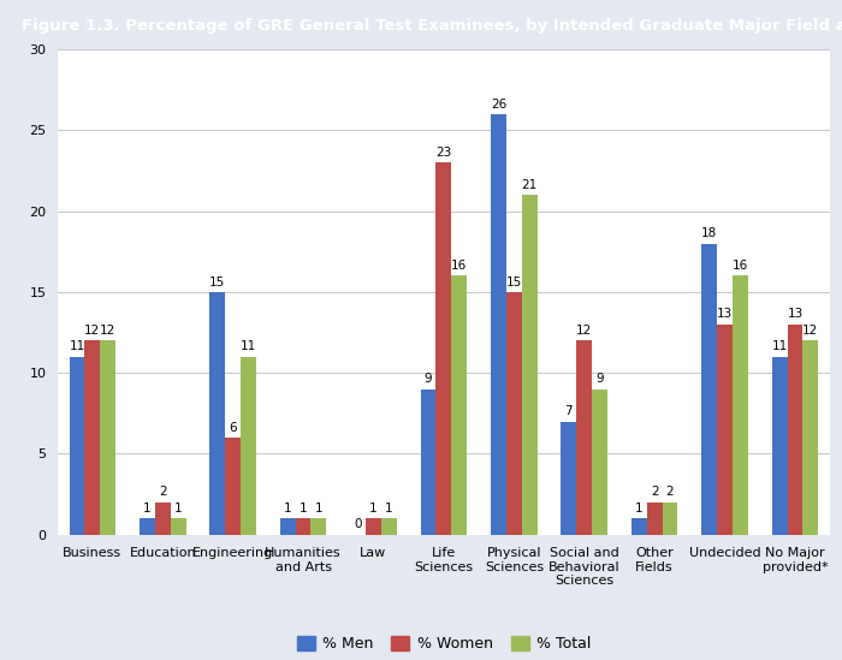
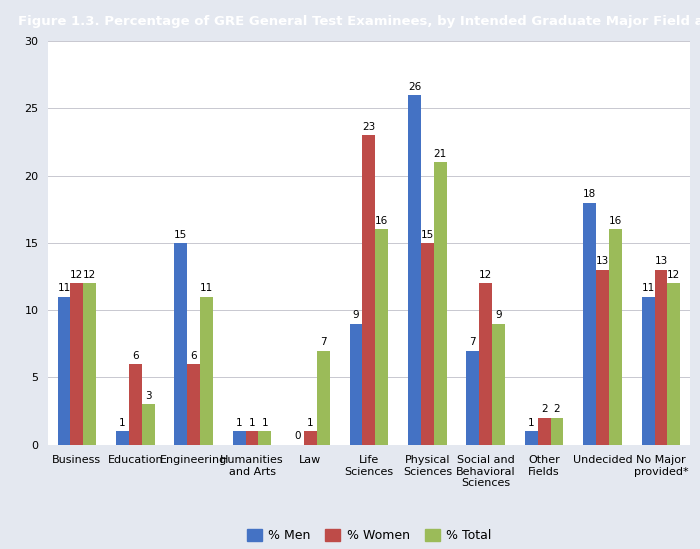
% Women/Education: 2 -> 6
% Total/Education: 1 -> 3
% Total/Law: 1 -> 7
